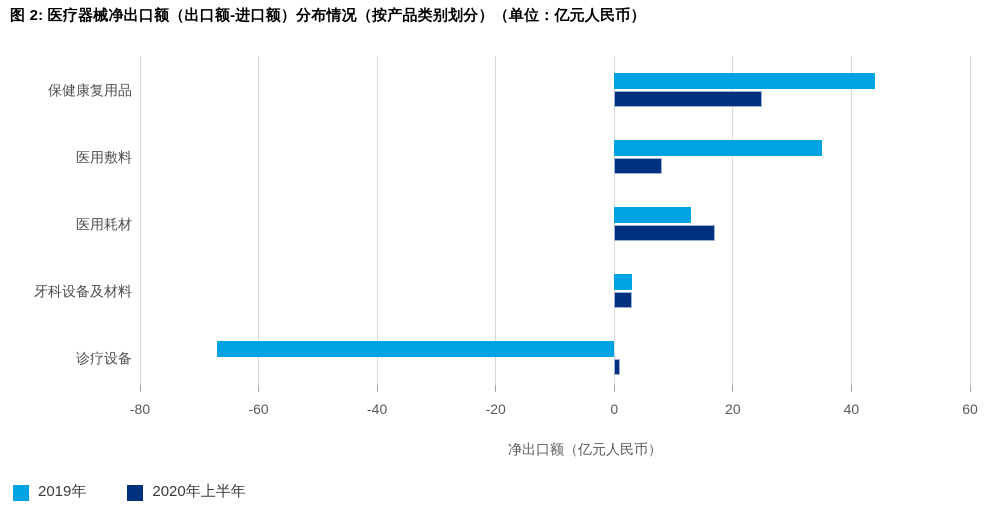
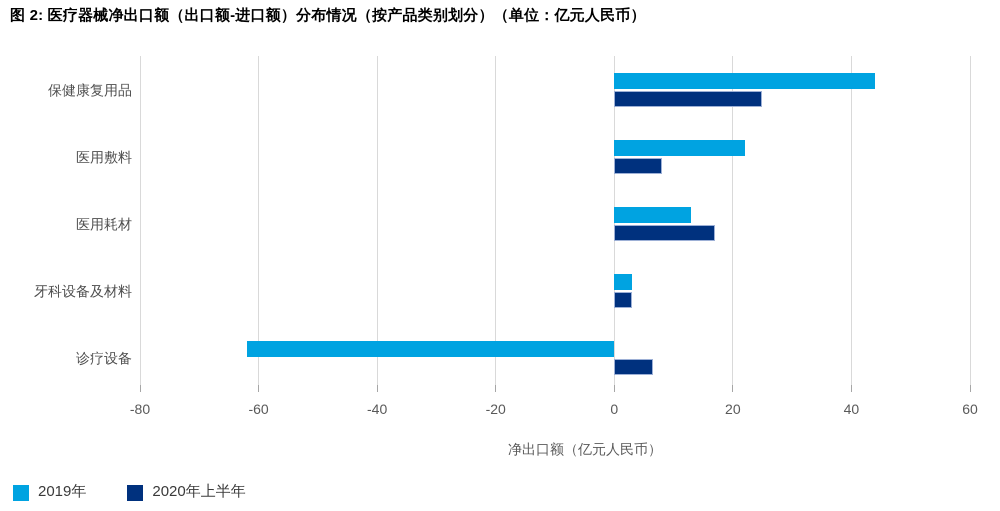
2019年/医用敷料: 35 -> 22
2019年/诊疗设备: -67 -> -62
2020年上半年/诊疗设备: 1 -> 6
